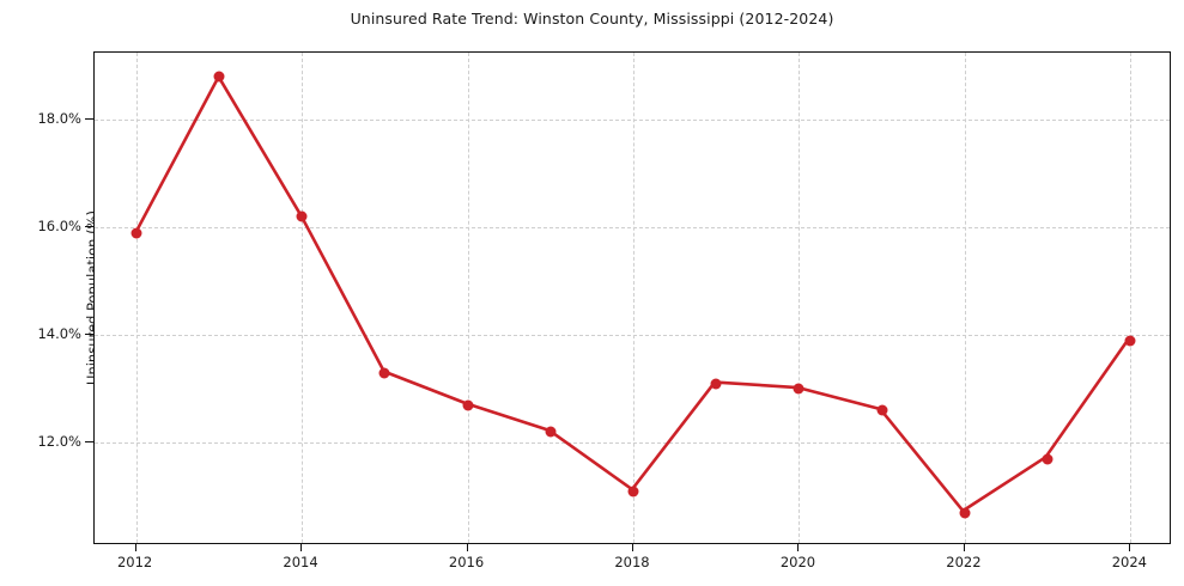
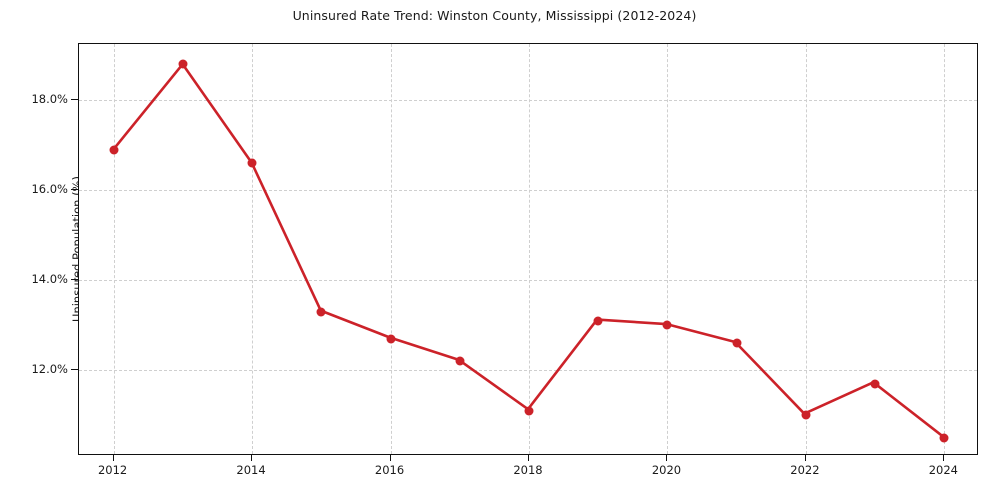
2012: 15.9% -> 16.9%
2014: 16.2% -> 16.6%
2022: 10.7% -> 11.0%
2024: 13.9% -> 10.5%
